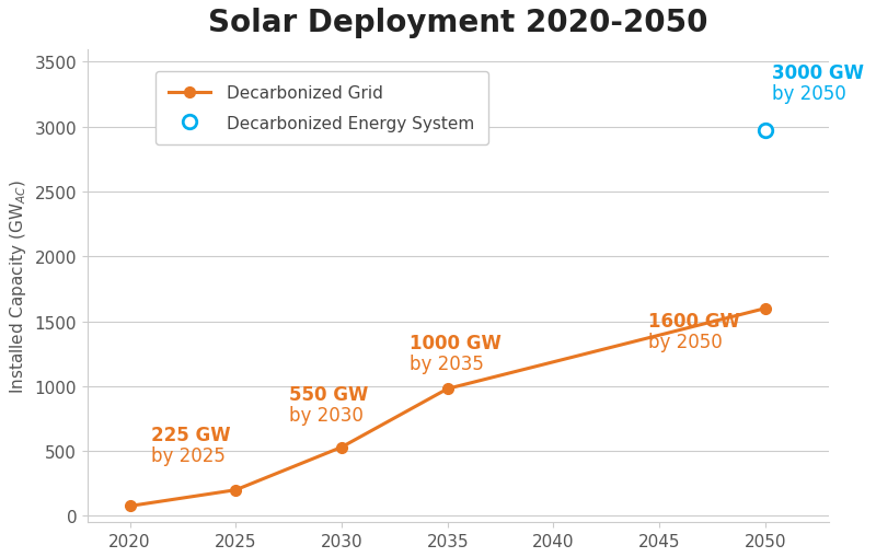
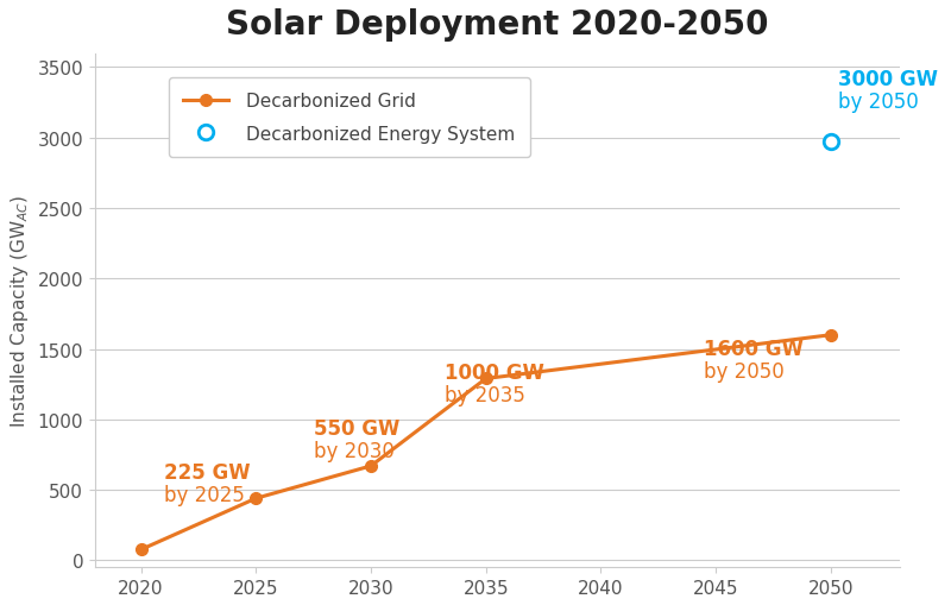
2025: 200 -> 440
2030: 530 -> 670
2035: 980 -> 1290
